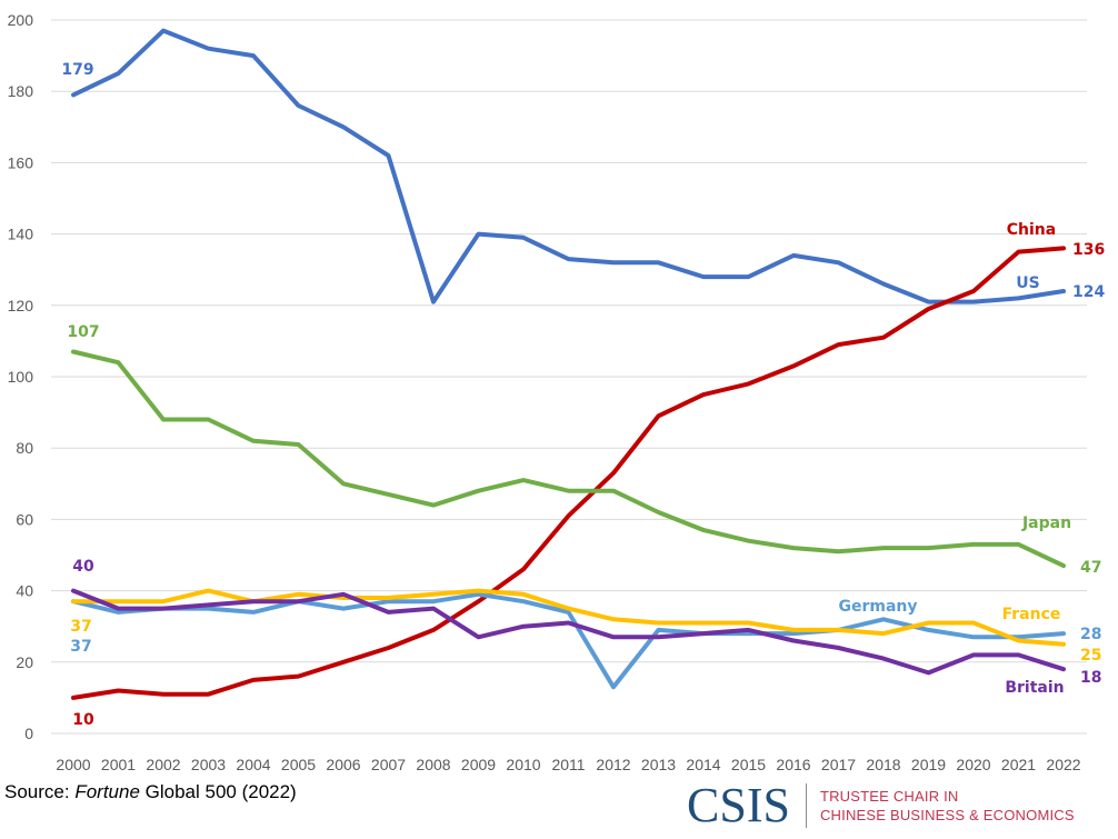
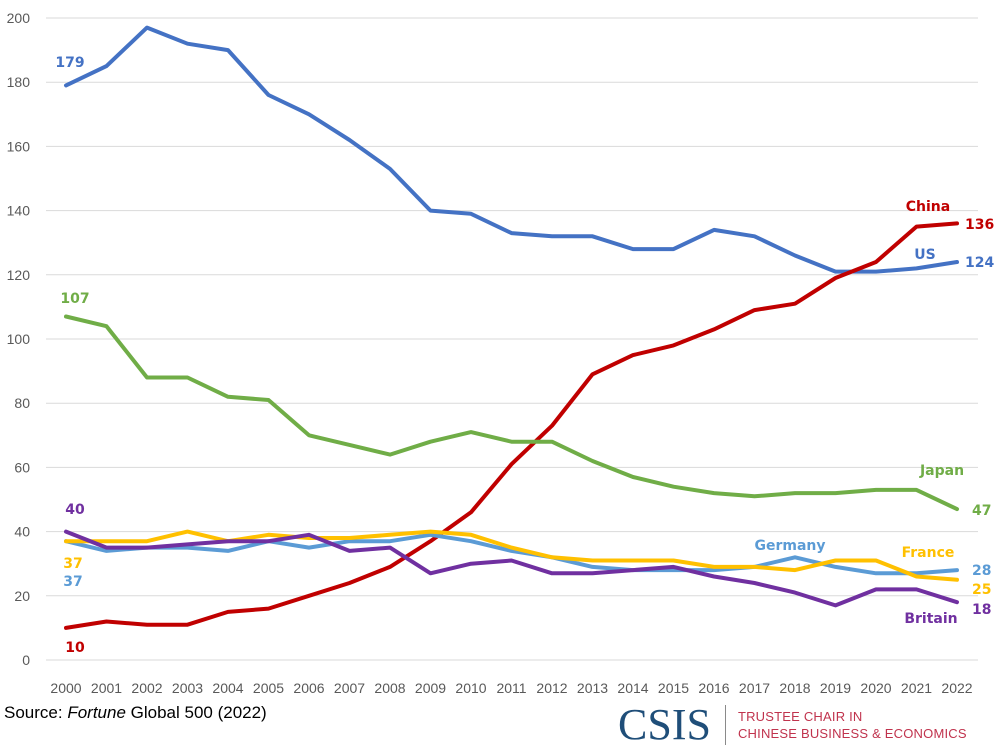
US/2008: 121 -> 153
Germany/2012: 13 -> 32
